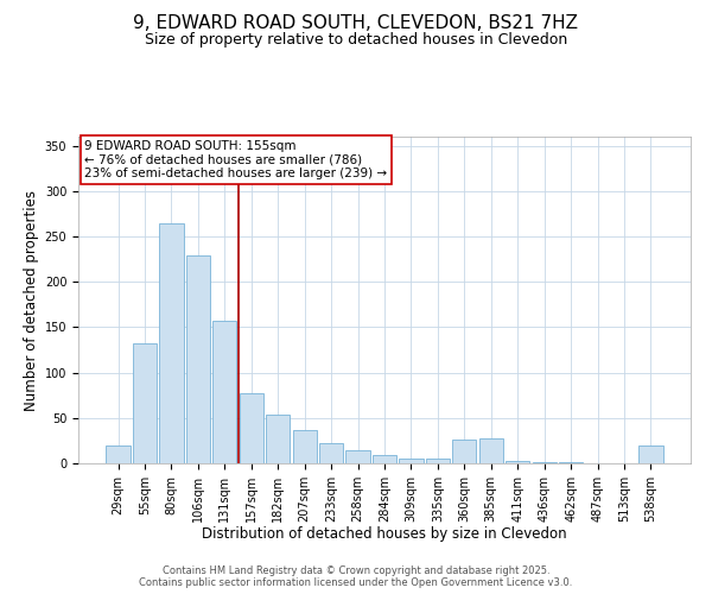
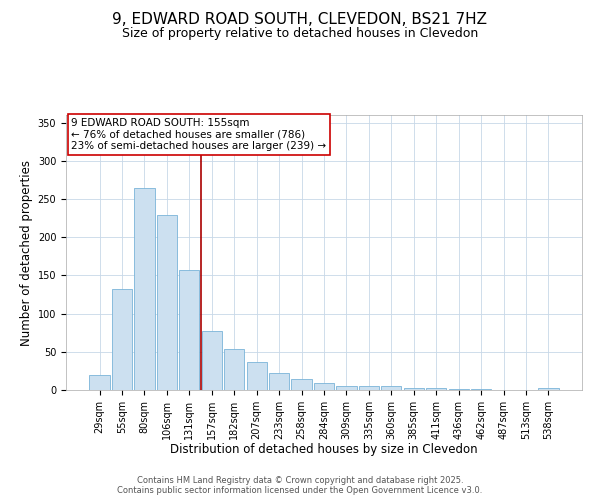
360sqm: 26 -> 5
385sqm: 28 -> 3
538sqm: 20 -> 2
